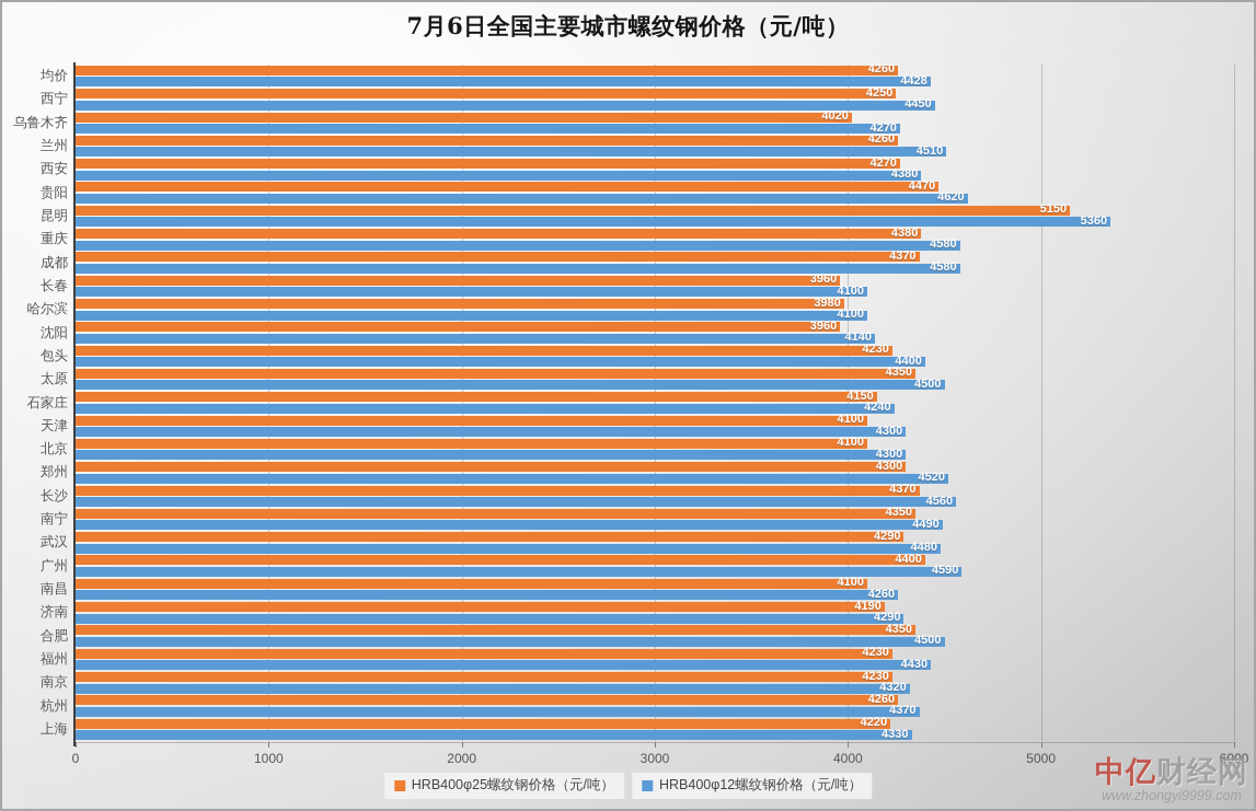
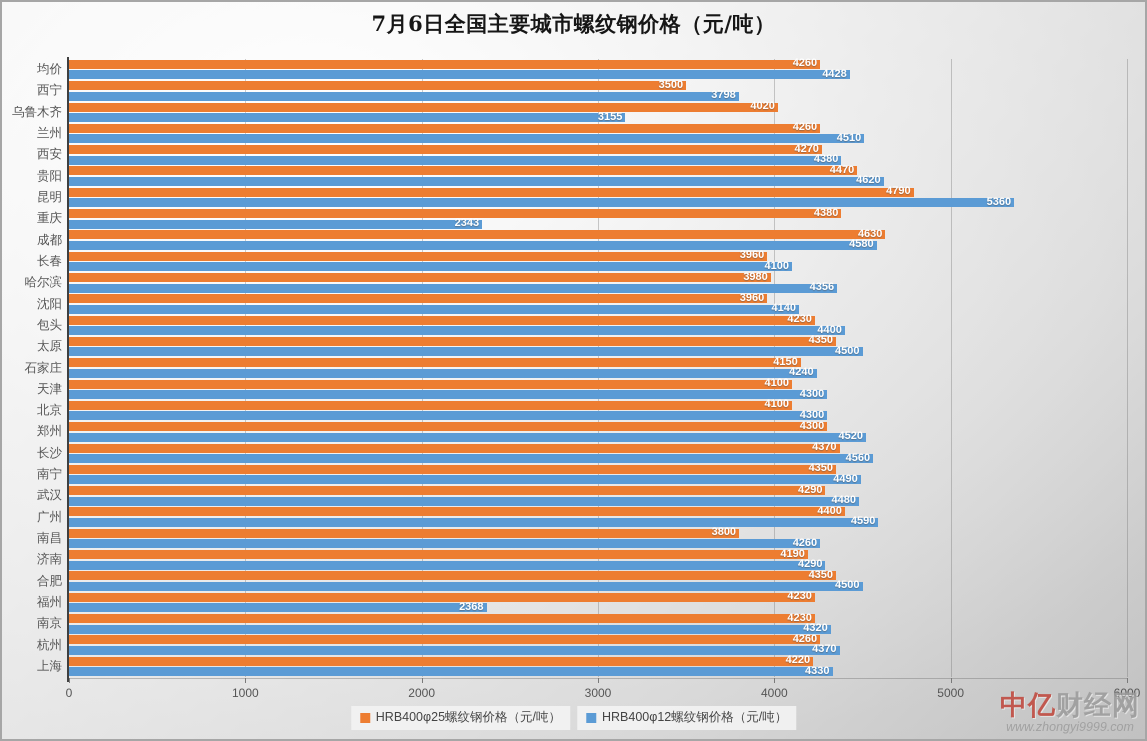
HRB400φ25螺纹钢价格（元/吨）/西宁: 4250 -> 3500
HRB400φ12螺纹钢价格（元/吨）/西宁: 4450 -> 3798
HRB400φ12螺纹钢价格（元/吨）/乌鲁木齐: 4270 -> 3155
HRB400φ25螺纹钢价格（元/吨）/昆明: 5150 -> 4790
HRB400φ12螺纹钢价格（元/吨）/重庆: 4580 -> 2343
HRB400φ25螺纹钢价格（元/吨）/成都: 4370 -> 4630
HRB400φ12螺纹钢价格（元/吨）/哈尔滨: 4100 -> 4356
HRB400φ25螺纹钢价格（元/吨）/南昌: 4100 -> 3800
HRB400φ12螺纹钢价格（元/吨）/福州: 4430 -> 2368
